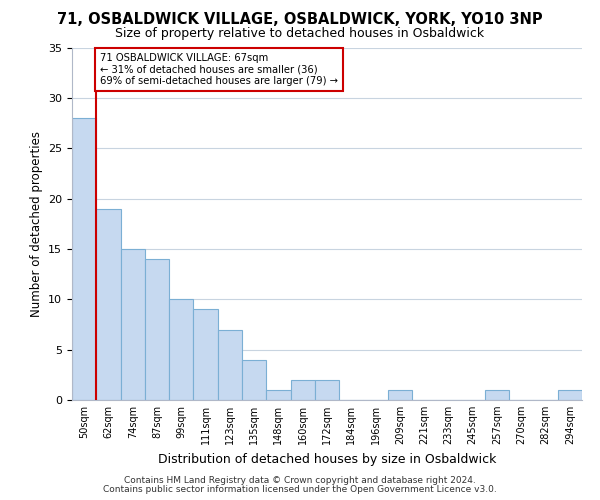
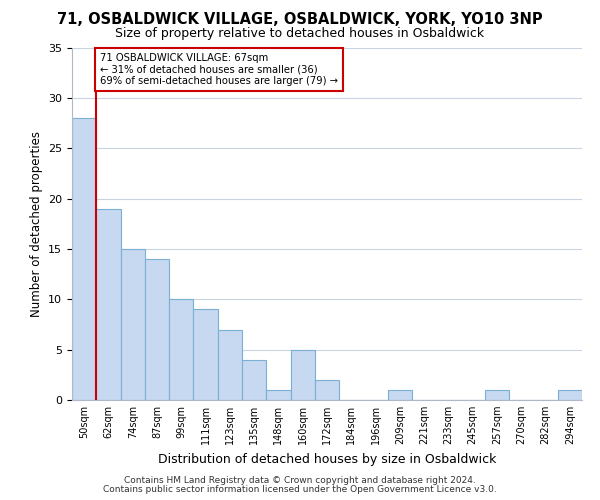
160sqm: 2 -> 5
